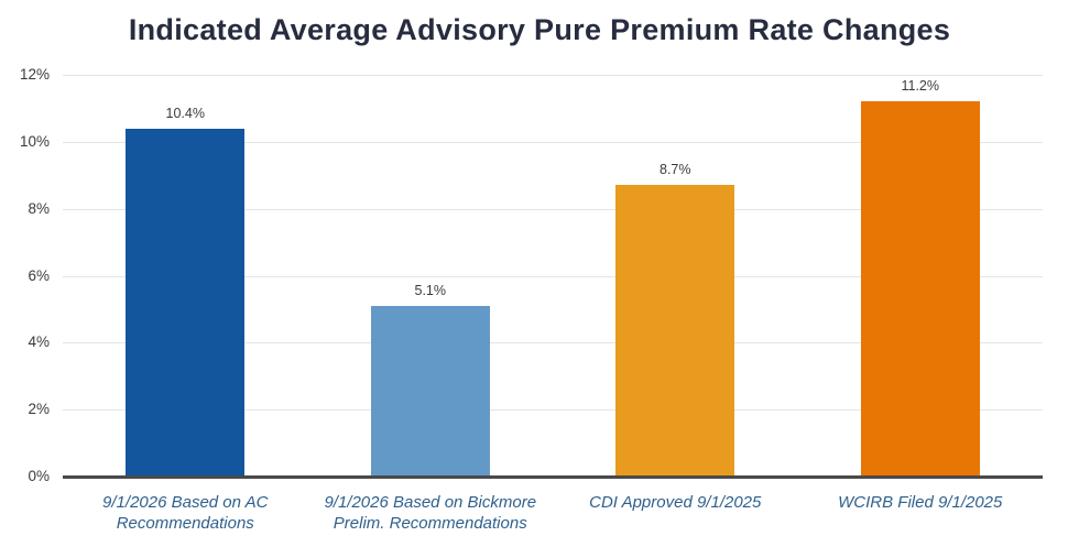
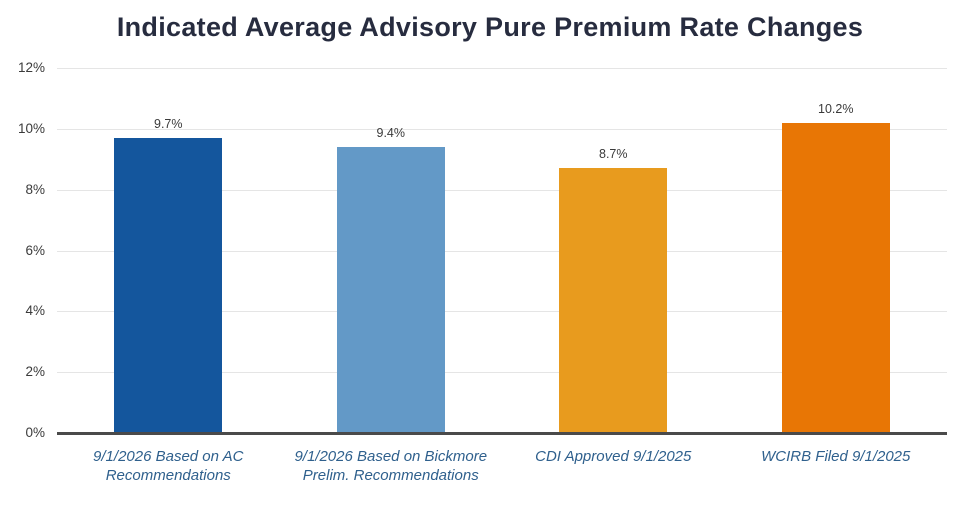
9/1/2026 Based on AC Recommendations: 10.4% -> 9.7%
9/1/2026 Based on Bickmore Prelim. Recommendations: 5.1% -> 9.4%
WCIRB Filed 9/1/2025: 11.2% -> 10.2%
